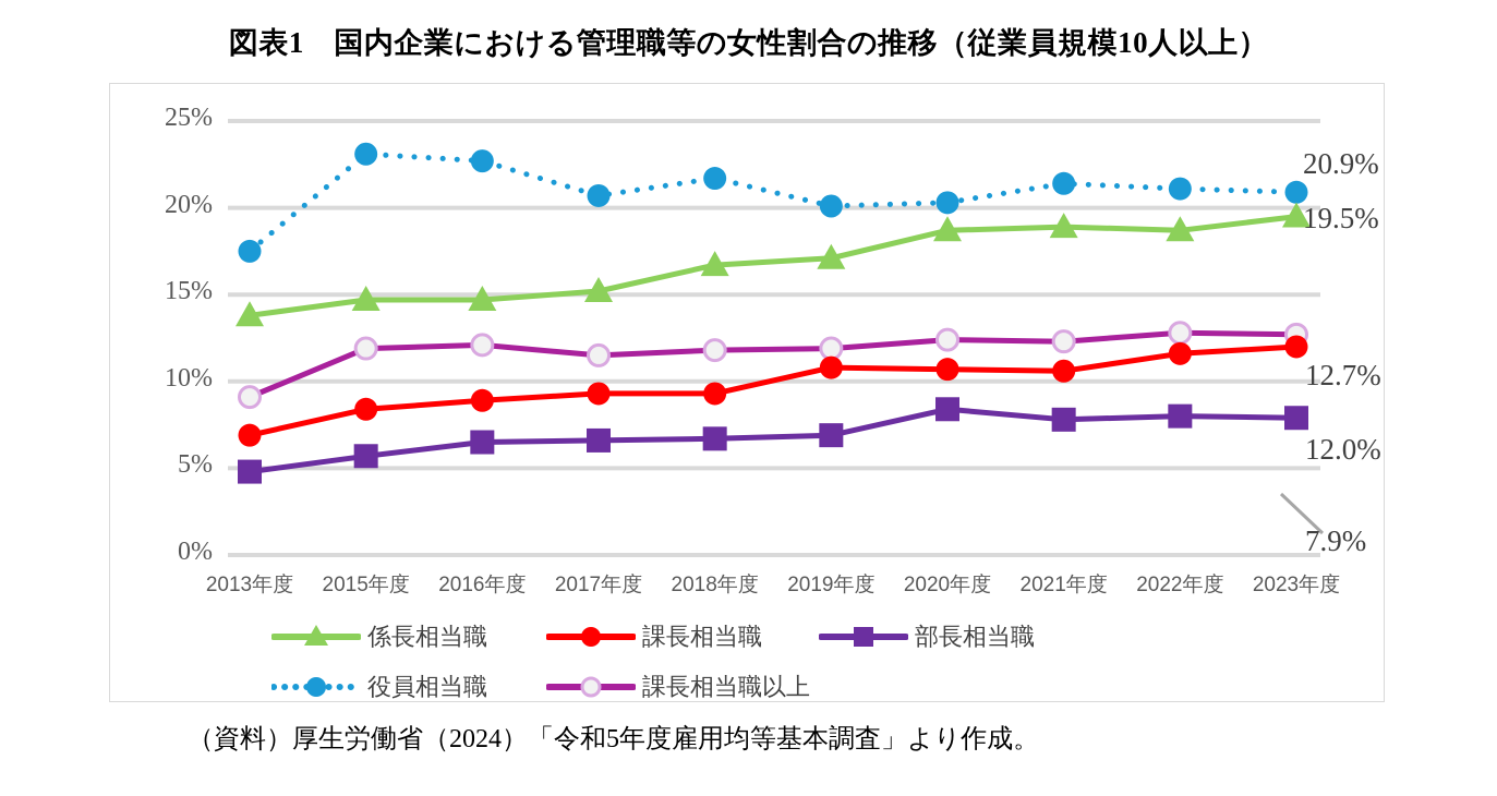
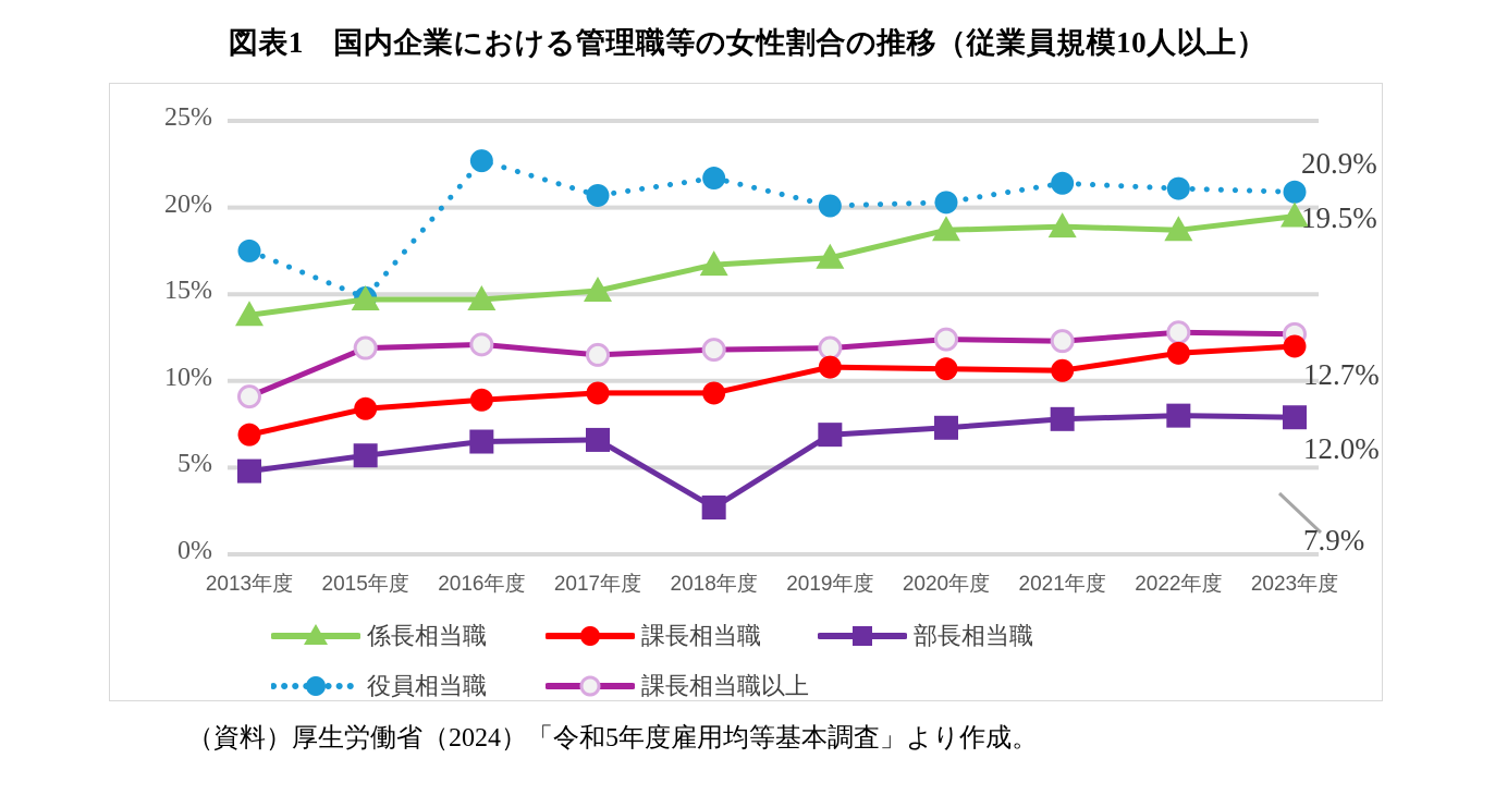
役員相当職/2015年度: 23.1% -> 14.8%
部長相当職/2018年度: 6.7% -> 2.7%
部長相当職/2020年度: 8.4% -> 7.3%
